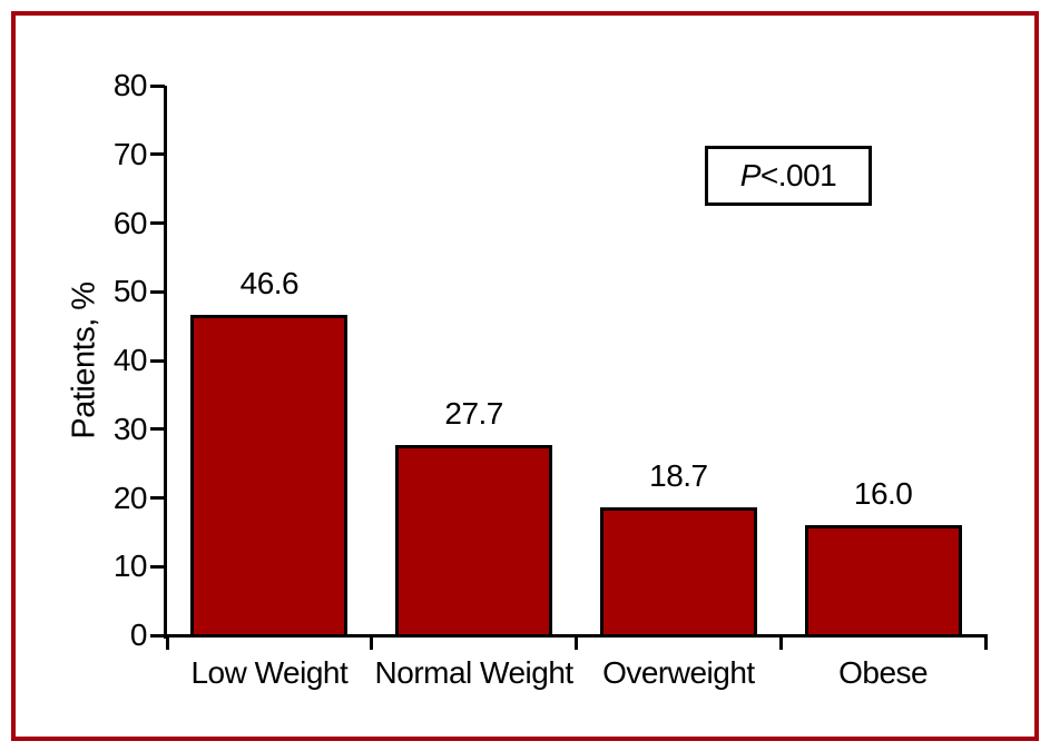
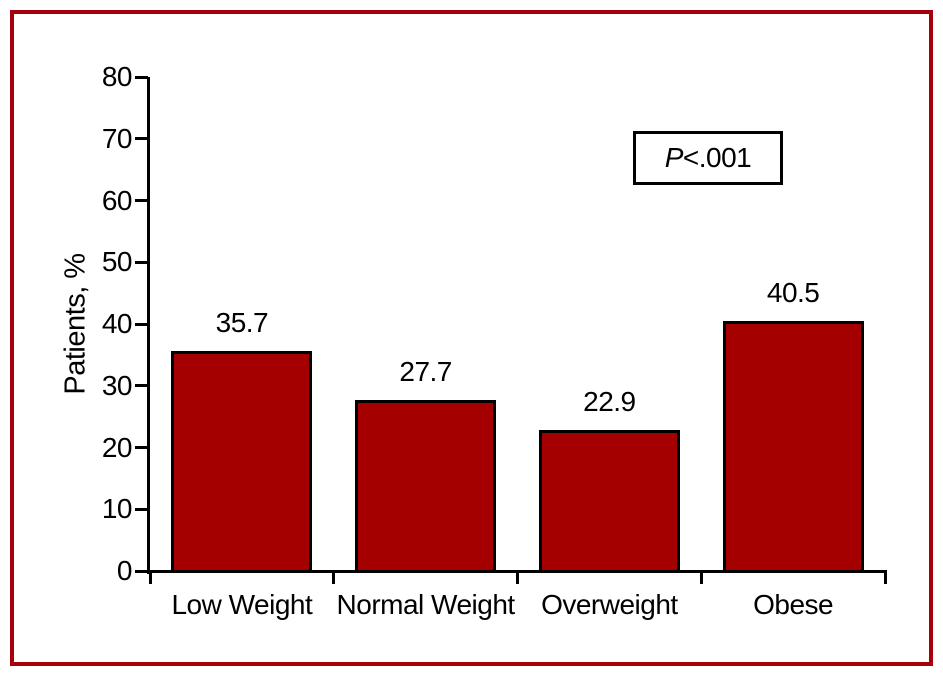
Low Weight: 46.6 -> 35.7
Overweight: 18.7 -> 22.9
Obese: 16.0 -> 40.5
